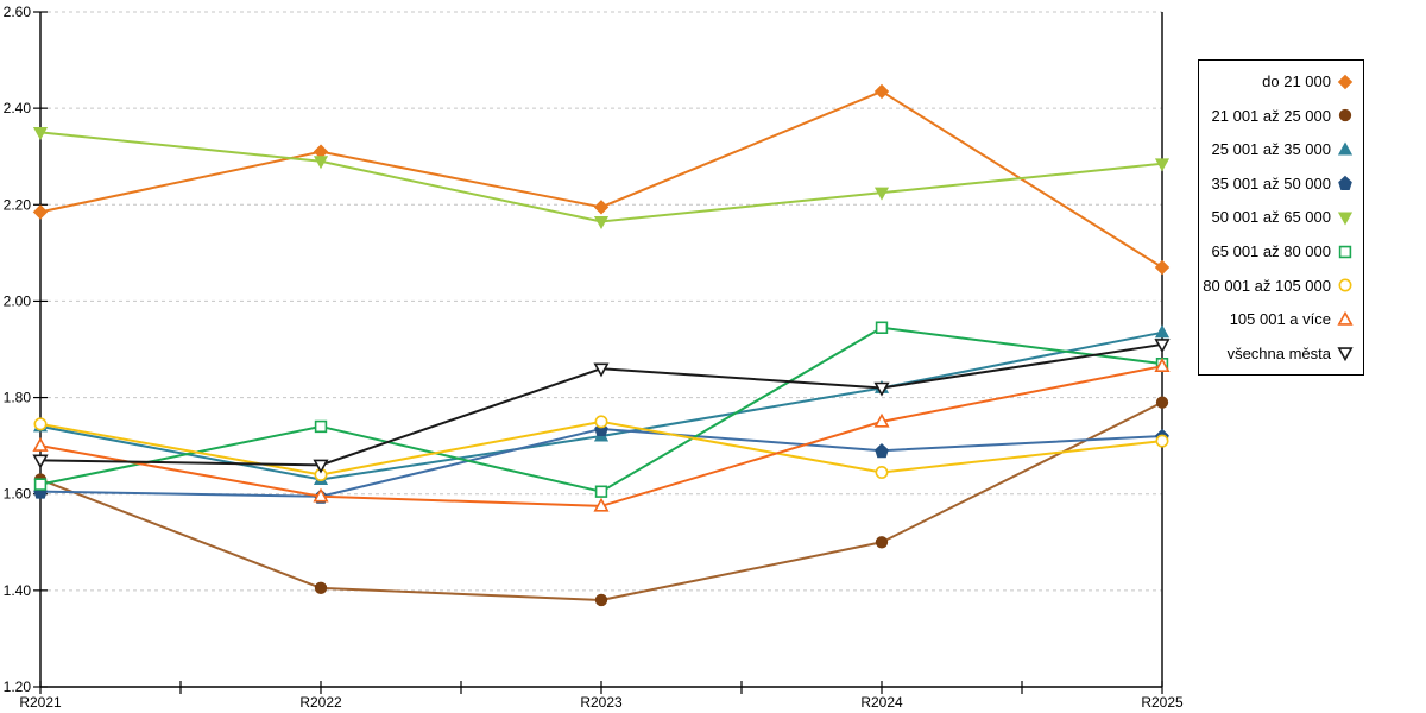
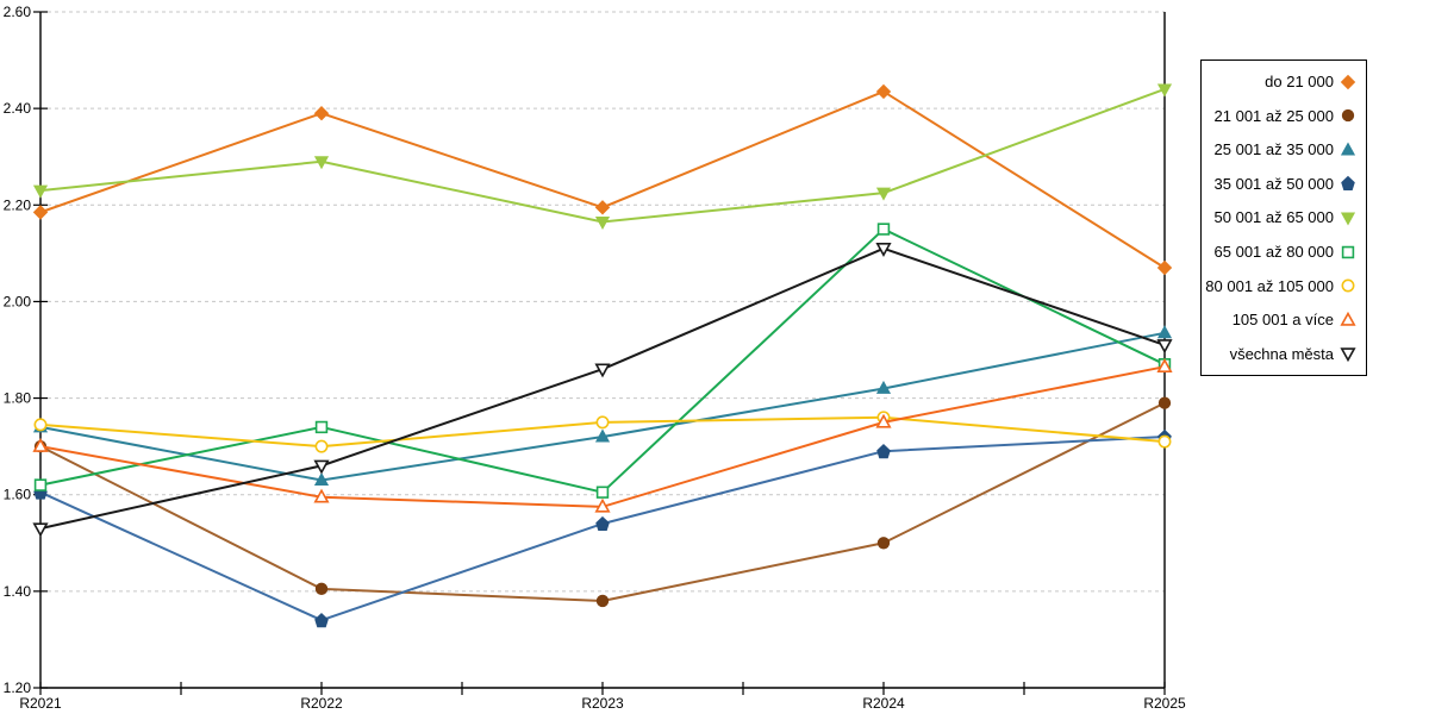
21 001 až 25 000/R2021: 1.63 -> 1.70
50 001 až 65 000/R2021: 2.35 -> 2.23
všechna města/R2021: 1.67 -> 1.53
do 21 000/R2022: 2.31 -> 2.39
35 001 až 50 000/R2022: 1.59 -> 1.34
80 001 až 105 000/R2022: 1.64 -> 1.70
35 001 až 50 000/R2023: 1.74 -> 1.54
65 001 až 80 000/R2024: 1.95 -> 2.15
80 001 až 105 000/R2024: 1.65 -> 1.76
všechna města/R2024: 1.82 -> 2.11
50 001 až 65 000/R2025: 2.29 -> 2.44
